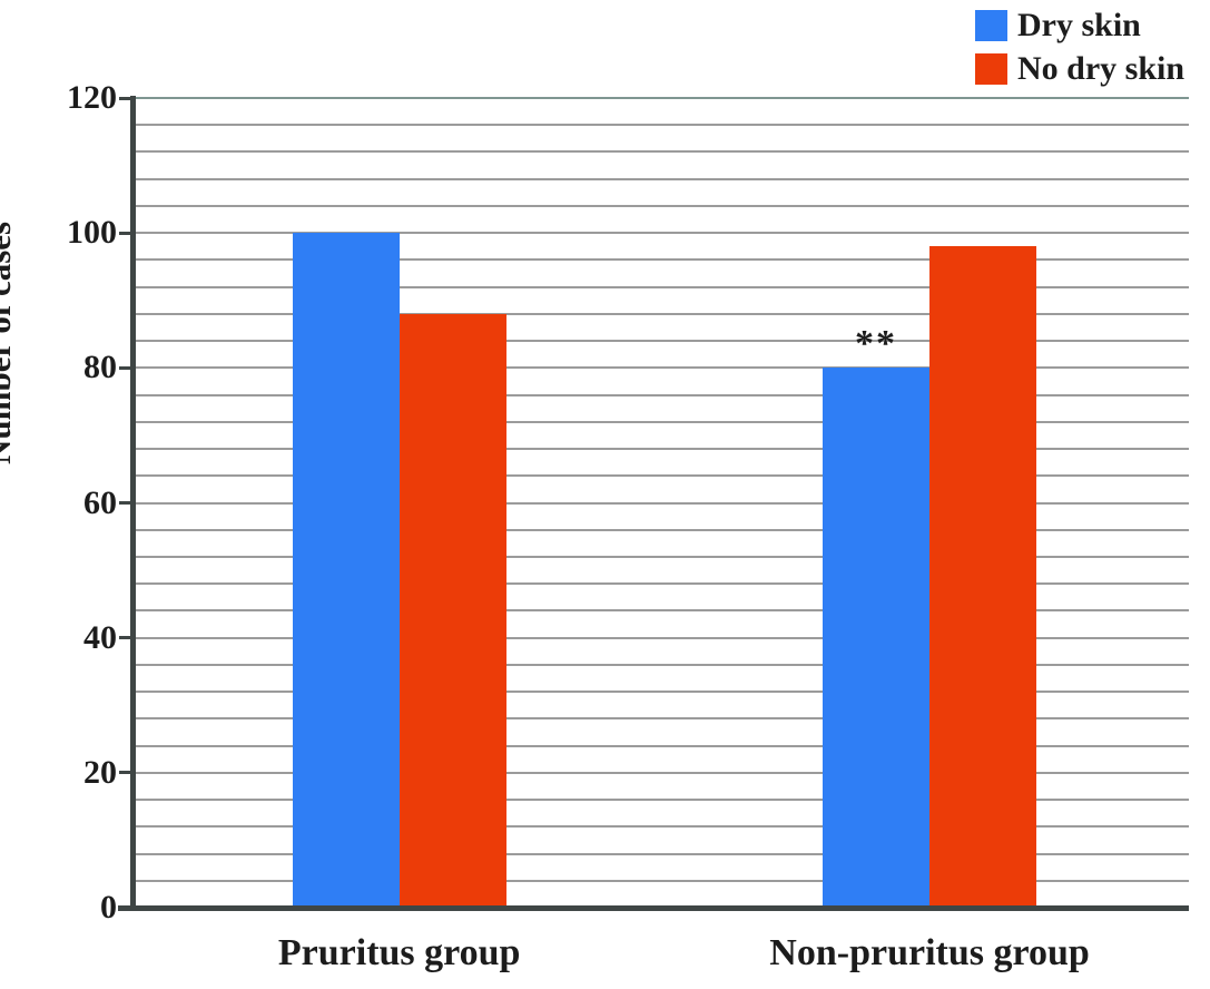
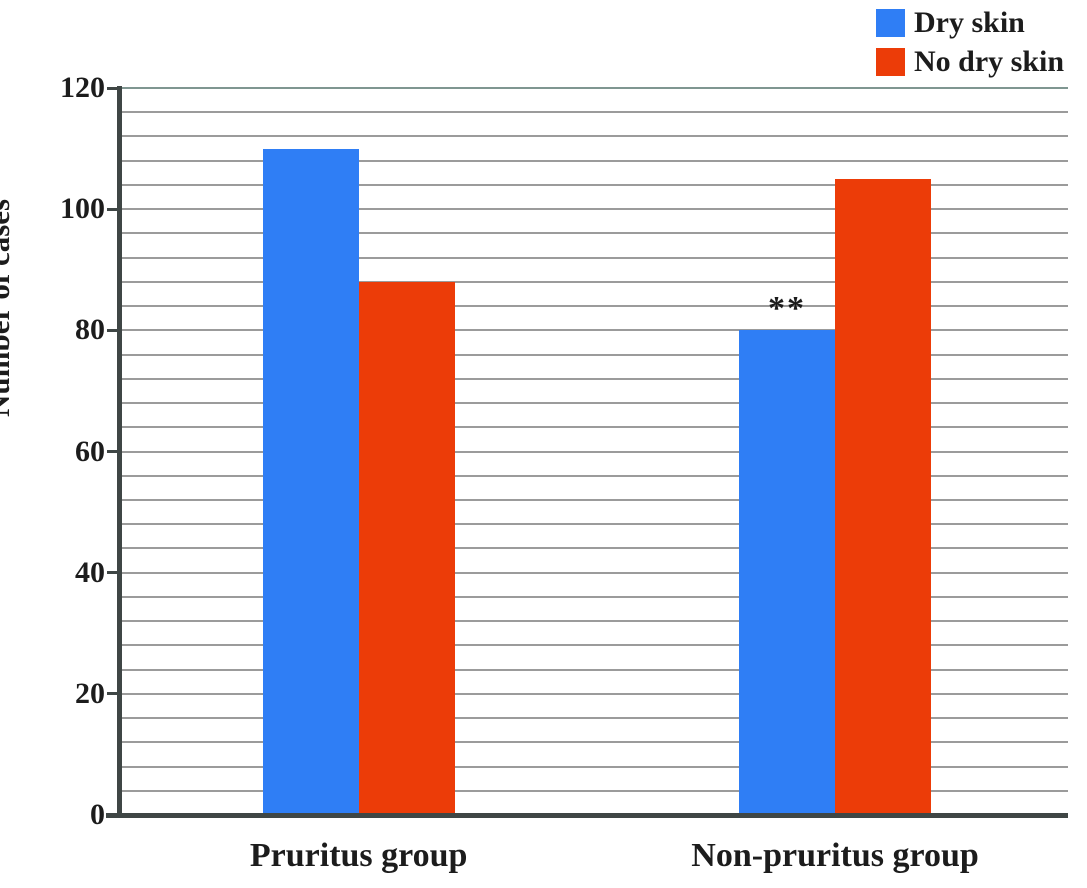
Dry skin/Pruritus group: 100 -> 110
No dry skin/Non-pruritus group: 98 -> 105
